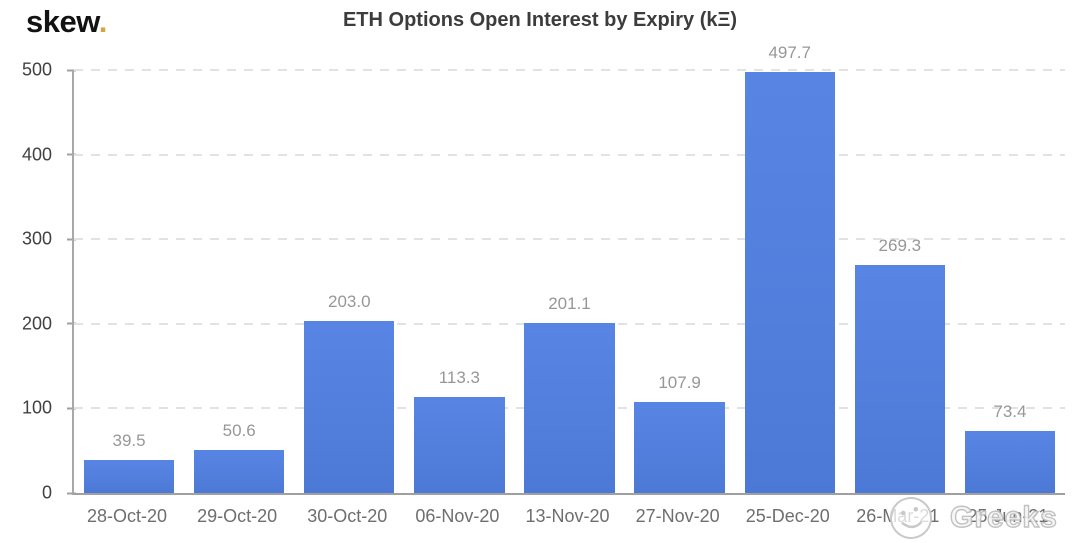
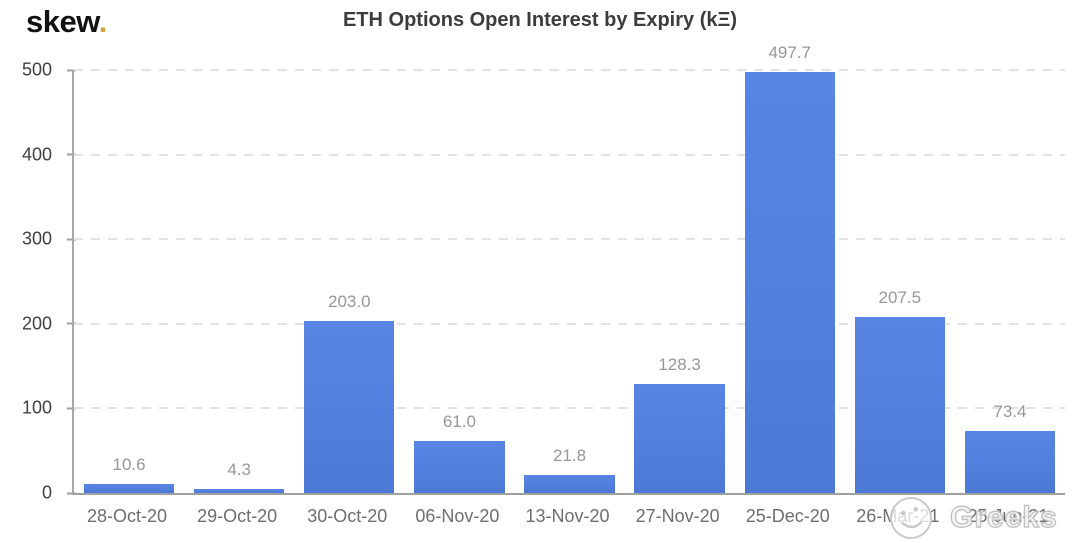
28-Oct-20: 39.5 -> 10.6
29-Oct-20: 50.6 -> 4.3
06-Nov-20: 113.3 -> 61.0
13-Nov-20: 201.1 -> 21.8
27-Nov-20: 107.9 -> 128.3
26-Mar-21: 269.3 -> 207.5
